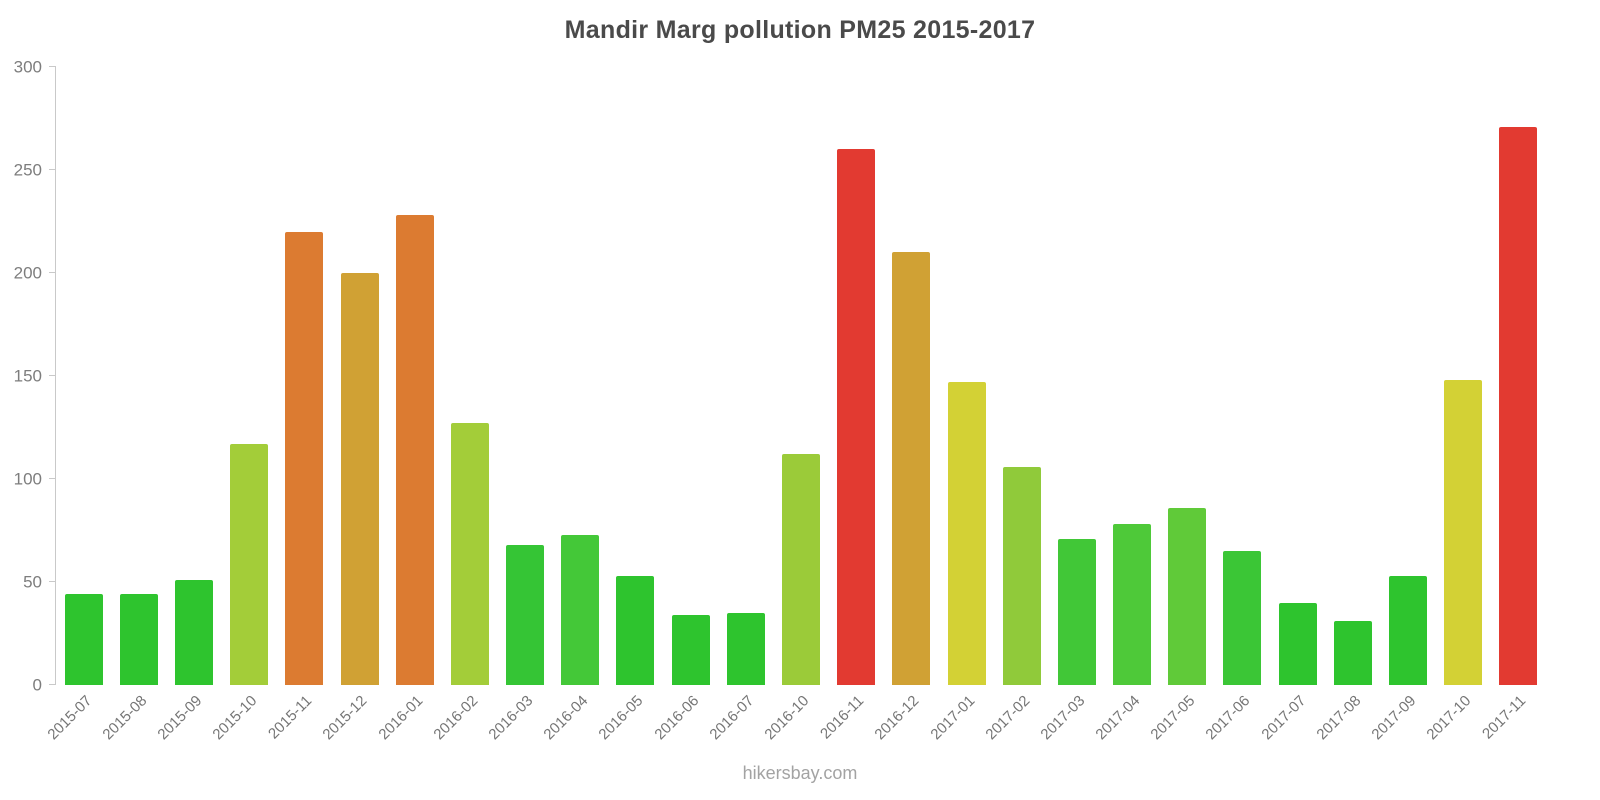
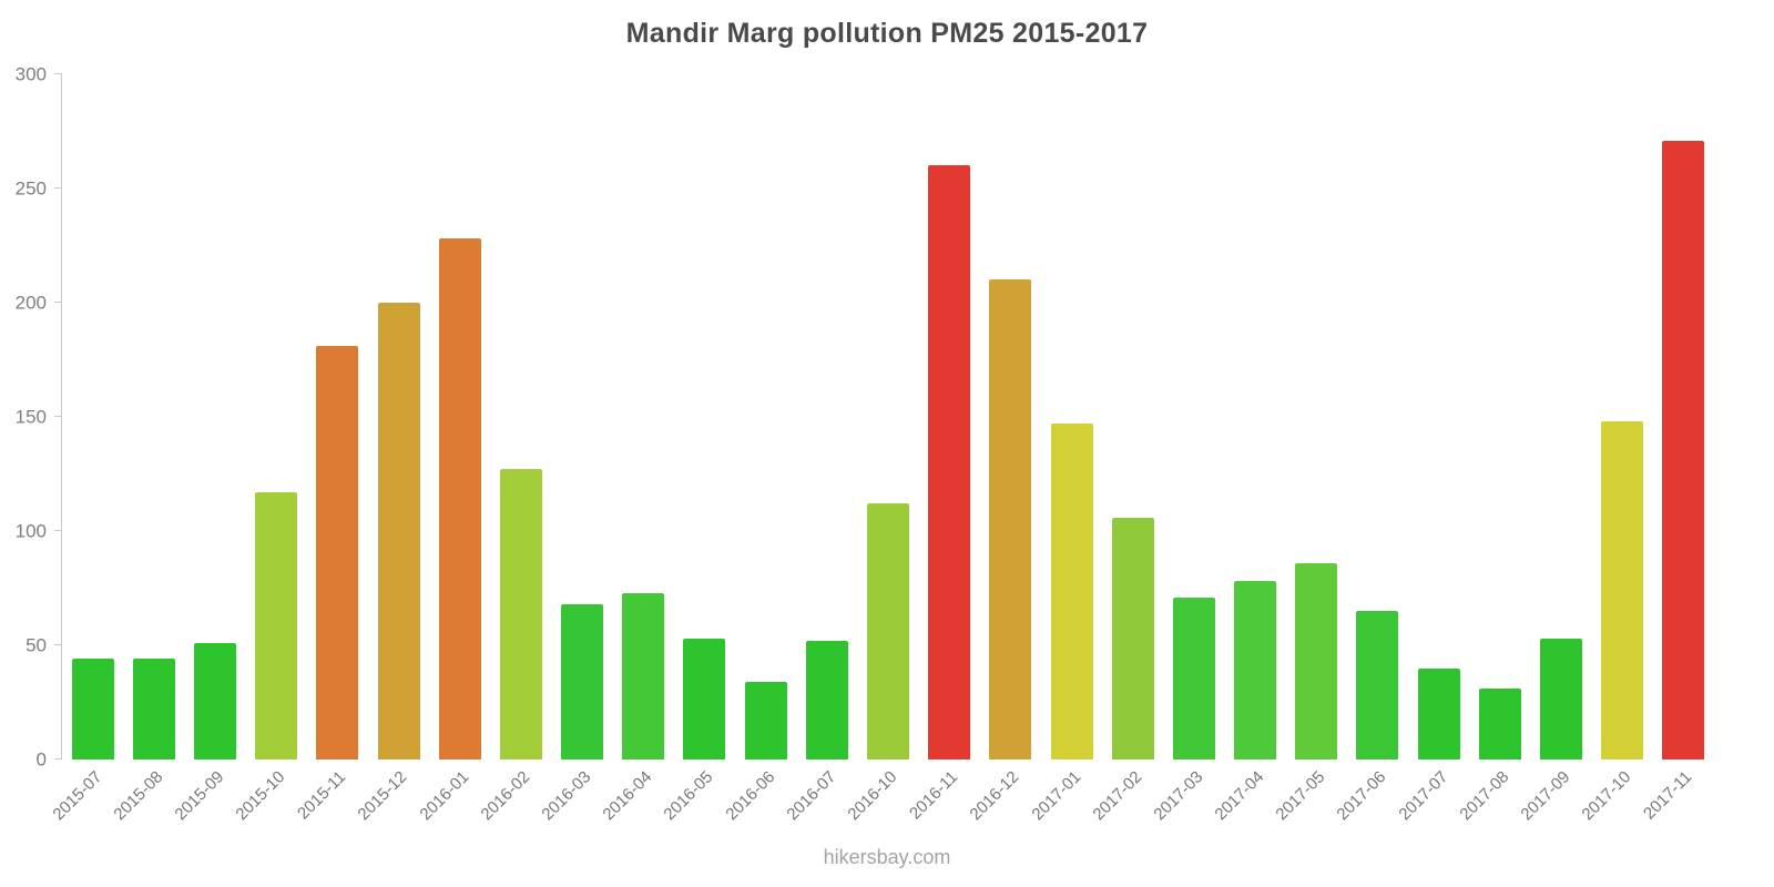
2015-11: 220 -> 181
2016-07: 35 -> 52
